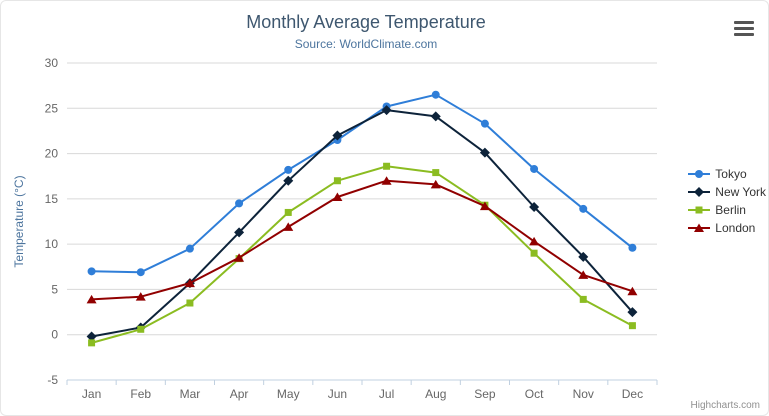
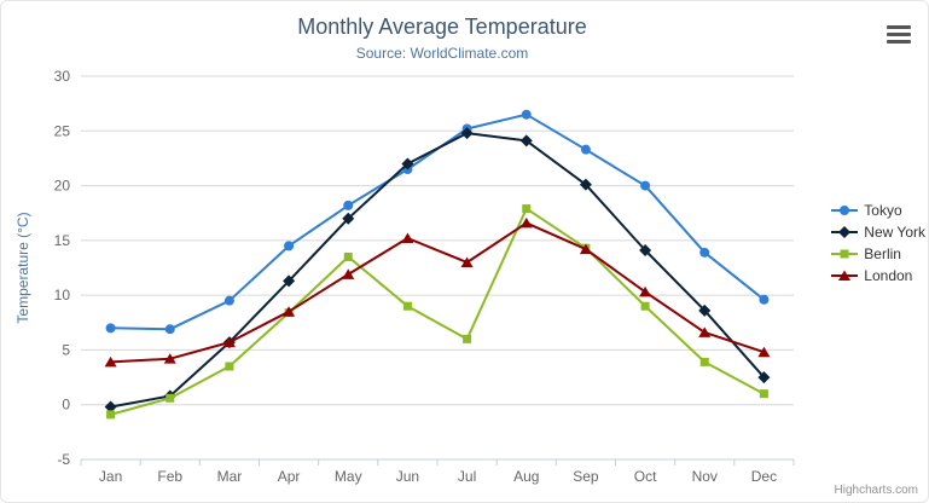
Berlin/Jun: 17 -> 9
Berlin/Jul: 19 -> 6
London/Jul: 17 -> 13
Tokyo/Oct: 18 -> 20
